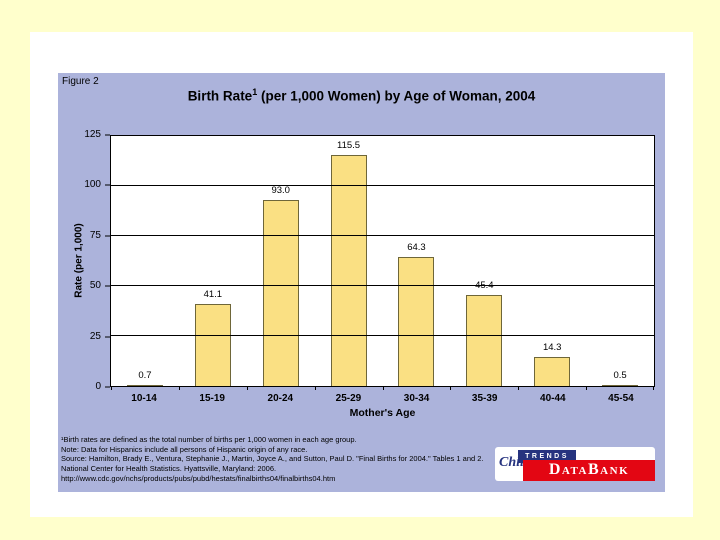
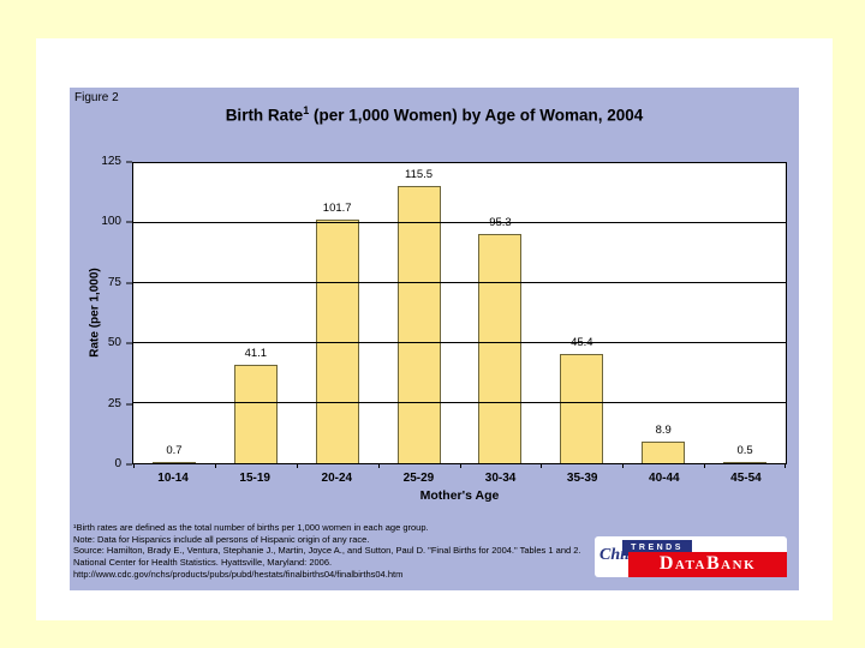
20-24: 93.0 -> 101.7
30-34: 64.3 -> 95.3
40-44: 14.3 -> 8.9
